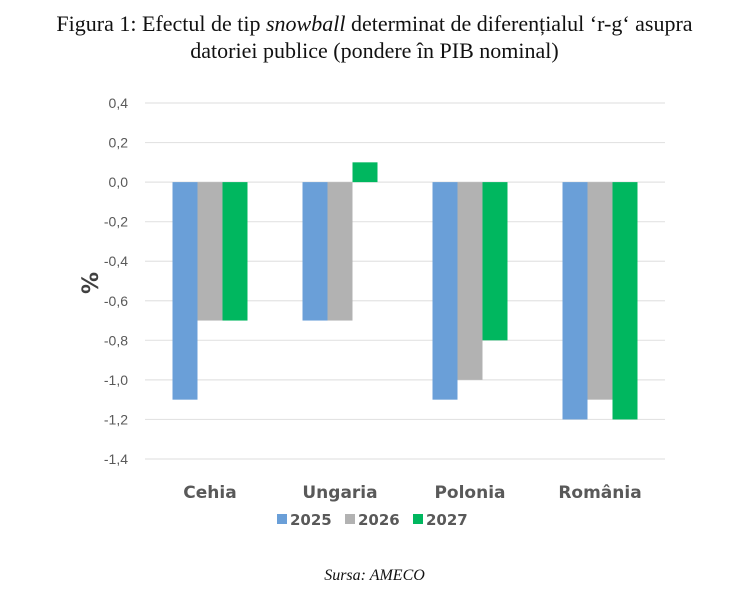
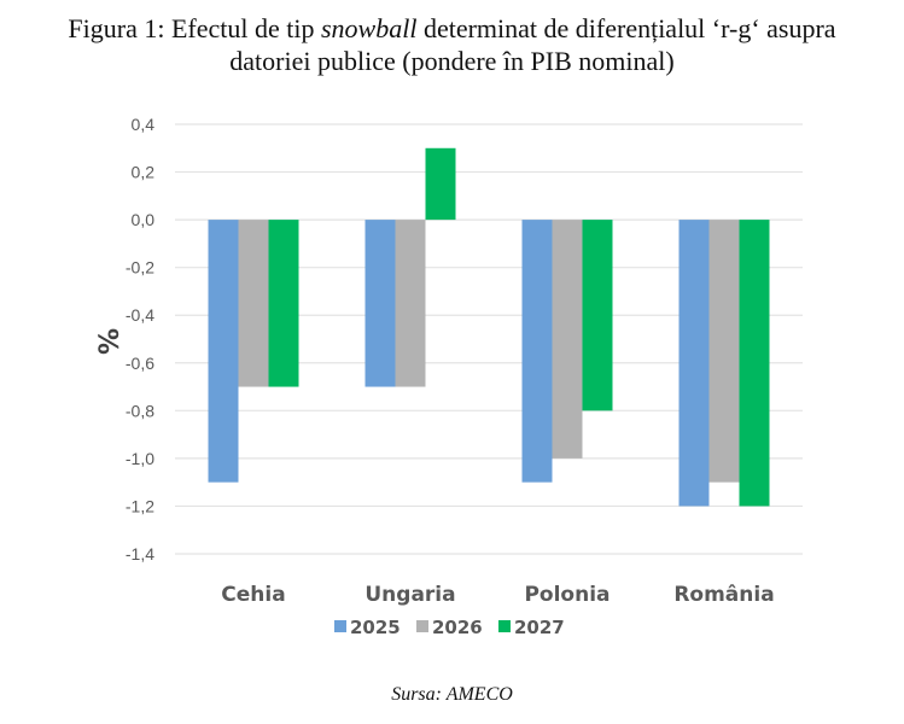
2027/Ungaria: 0,1 -> 0,3
